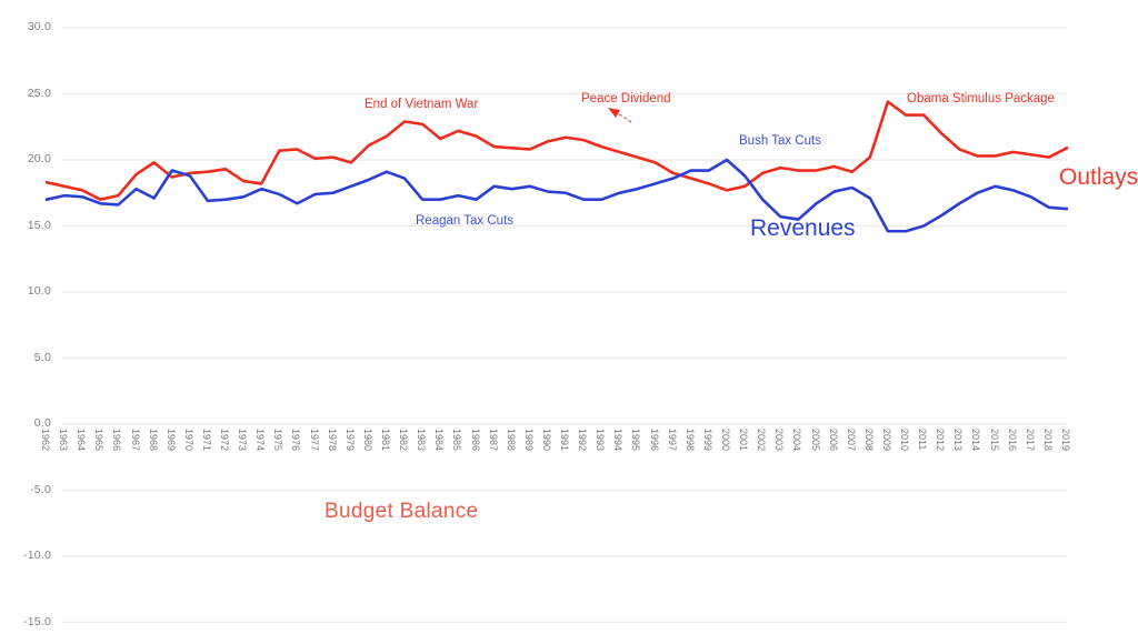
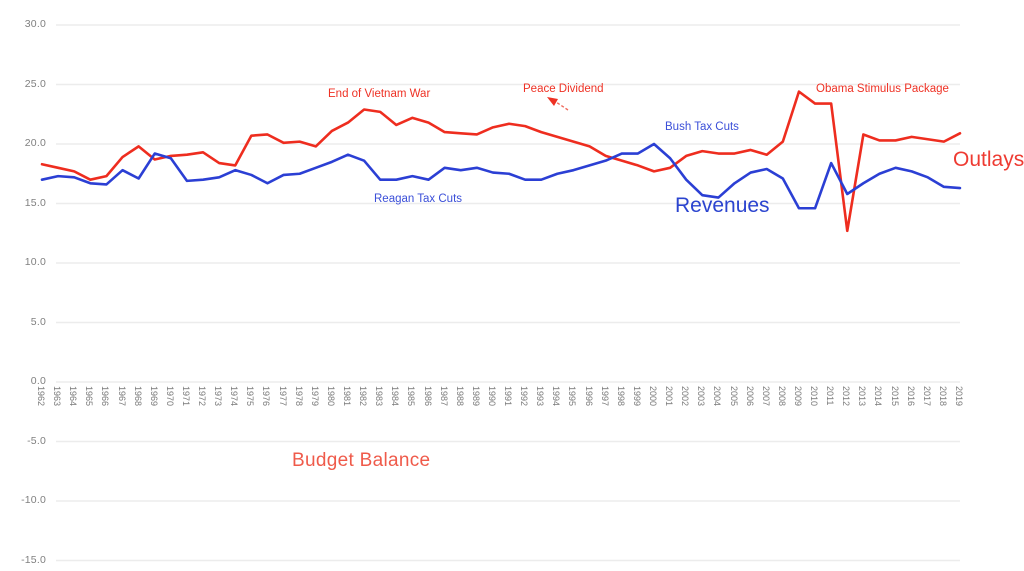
Revenues/2011: 15.0 -> 18.4
Outlays/2012: 22.0 -> 12.7
